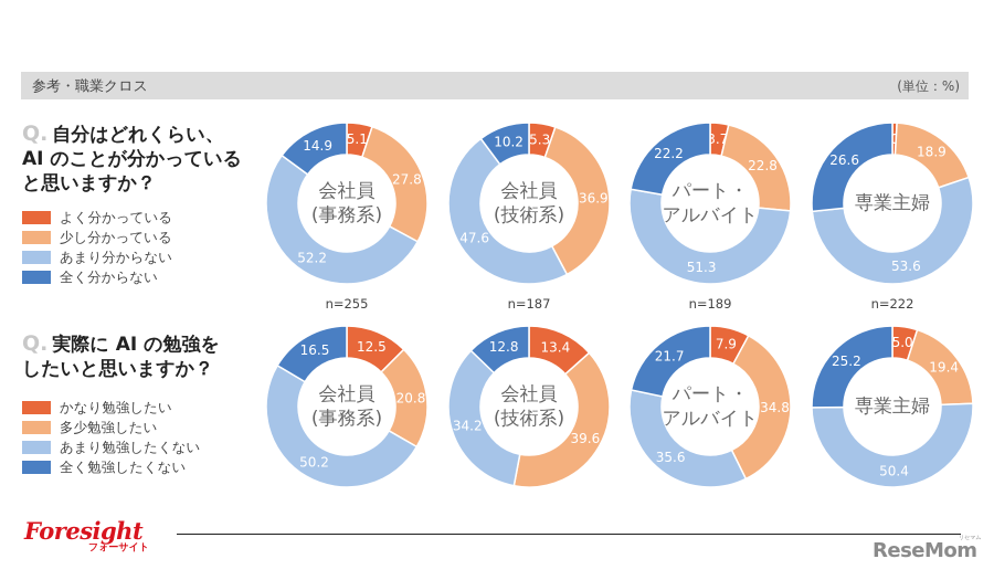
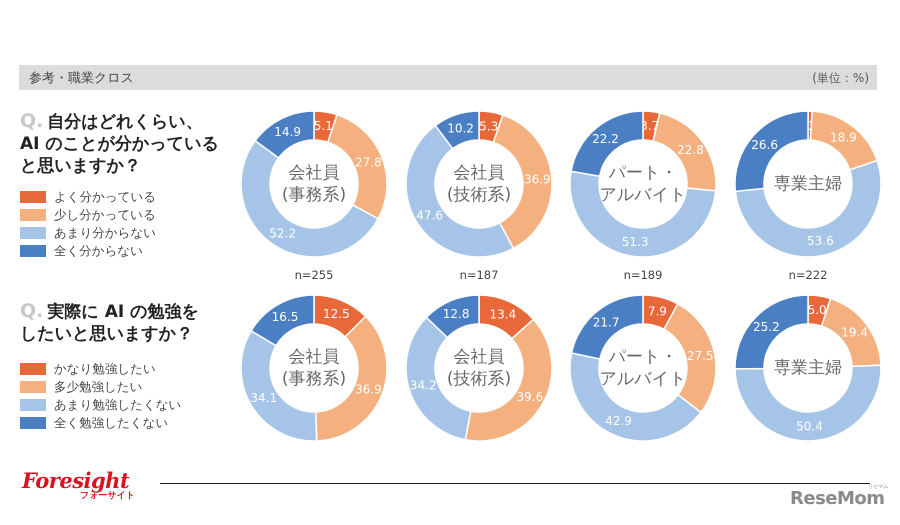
実際に AI の勉強をしたいと思いますか？/会社員(事務系)/多少勉強したい: 20.8 -> 36.9
実際に AI の勉強をしたいと思いますか？/パート・アルバイト/多少勉強したい: 34.8 -> 27.5
実際に AI の勉強をしたいと思いますか？/会社員(事務系)/あまり勉強したくない: 50.2 -> 34.1
実際に AI の勉強をしたいと思いますか？/パート・アルバイト/あまり勉強したくない: 35.6 -> 42.9
